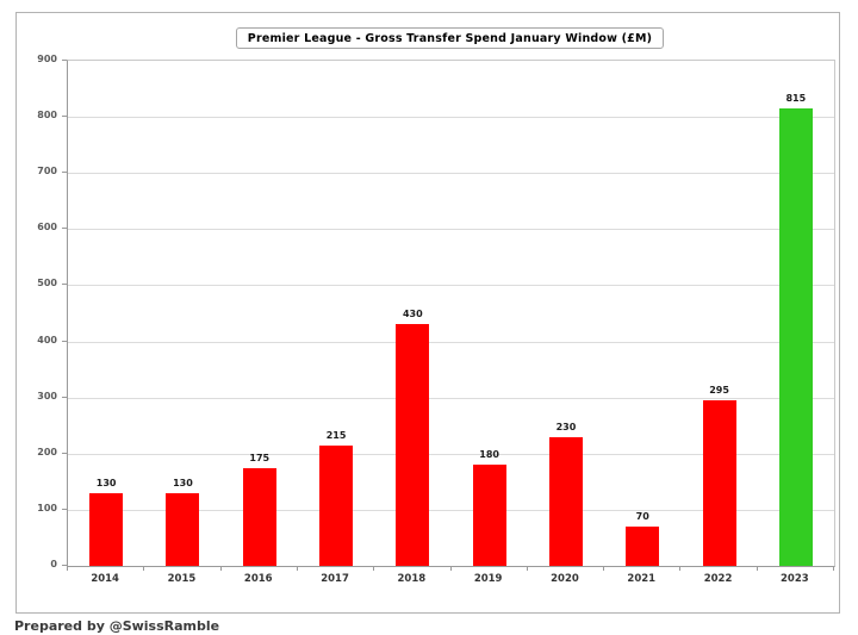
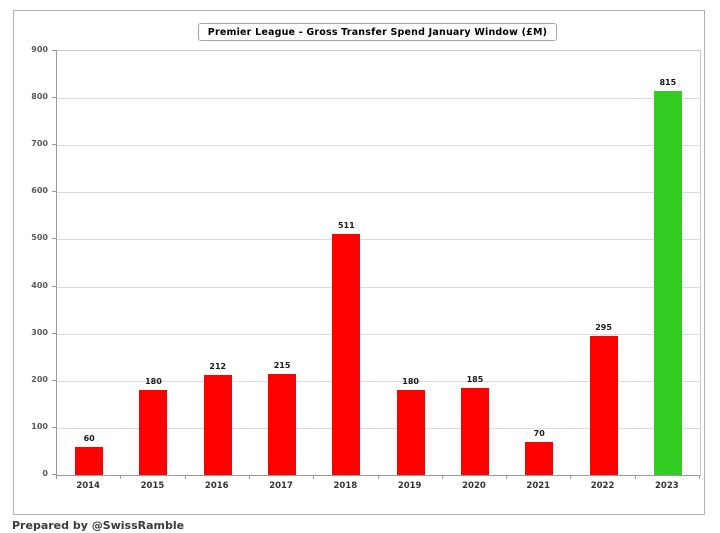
2014: 130 -> 60
2015: 130 -> 180
2016: 175 -> 212
2018: 430 -> 511
2020: 230 -> 185
